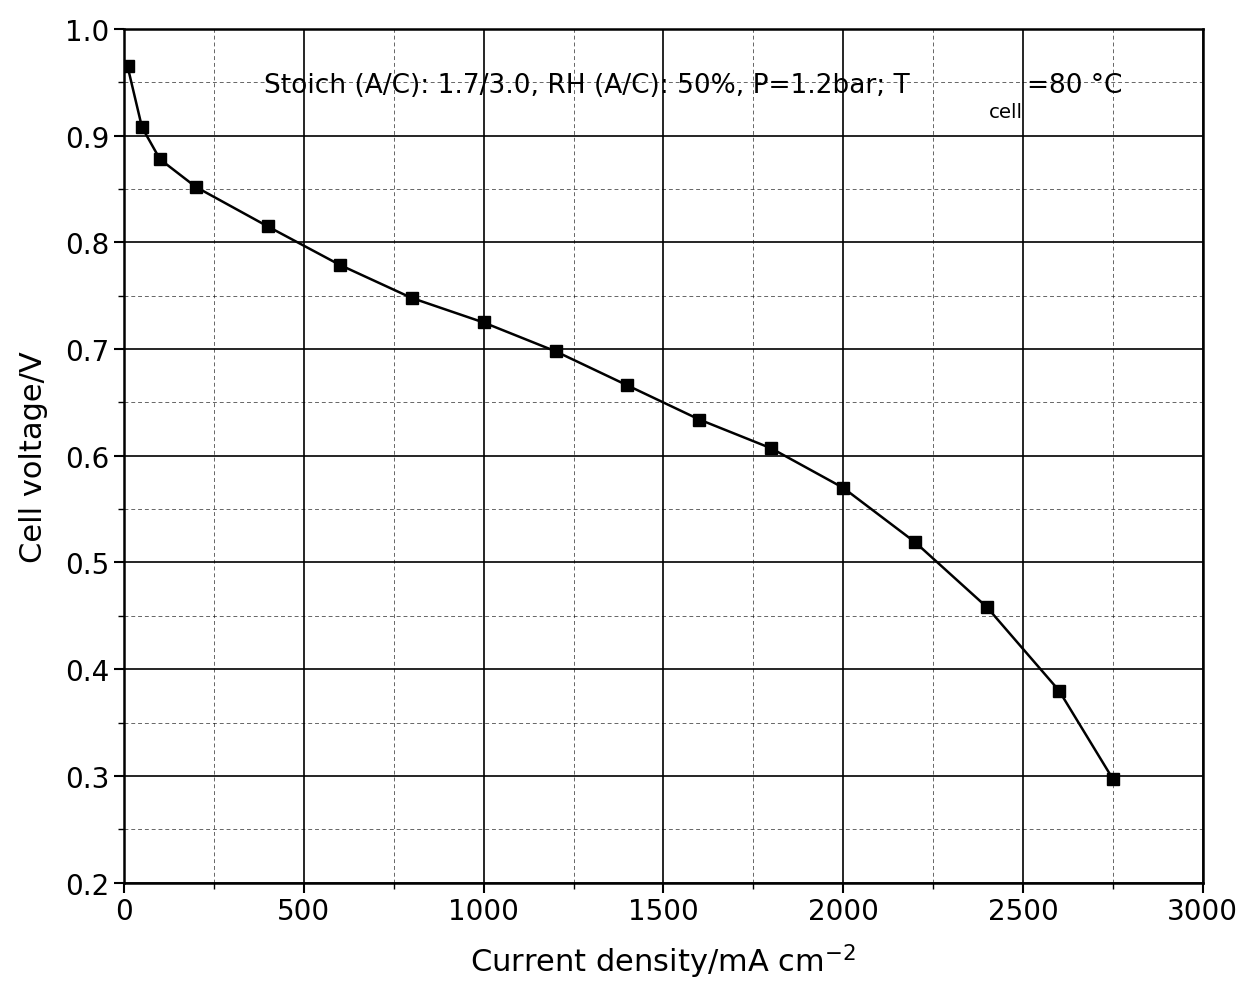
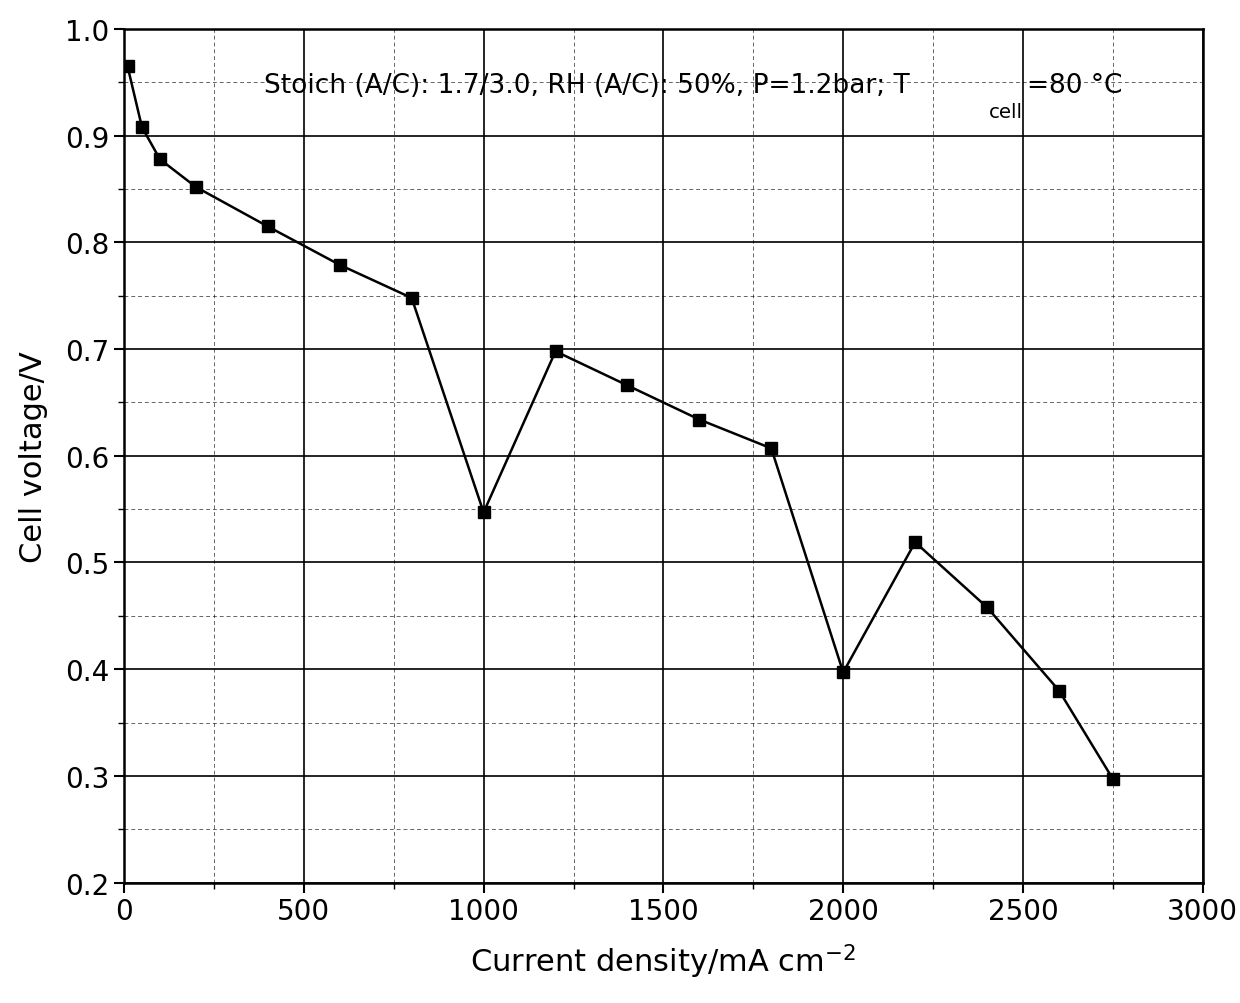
1000: 0.725 -> 0.547
2000: 0.570 -> 0.397
